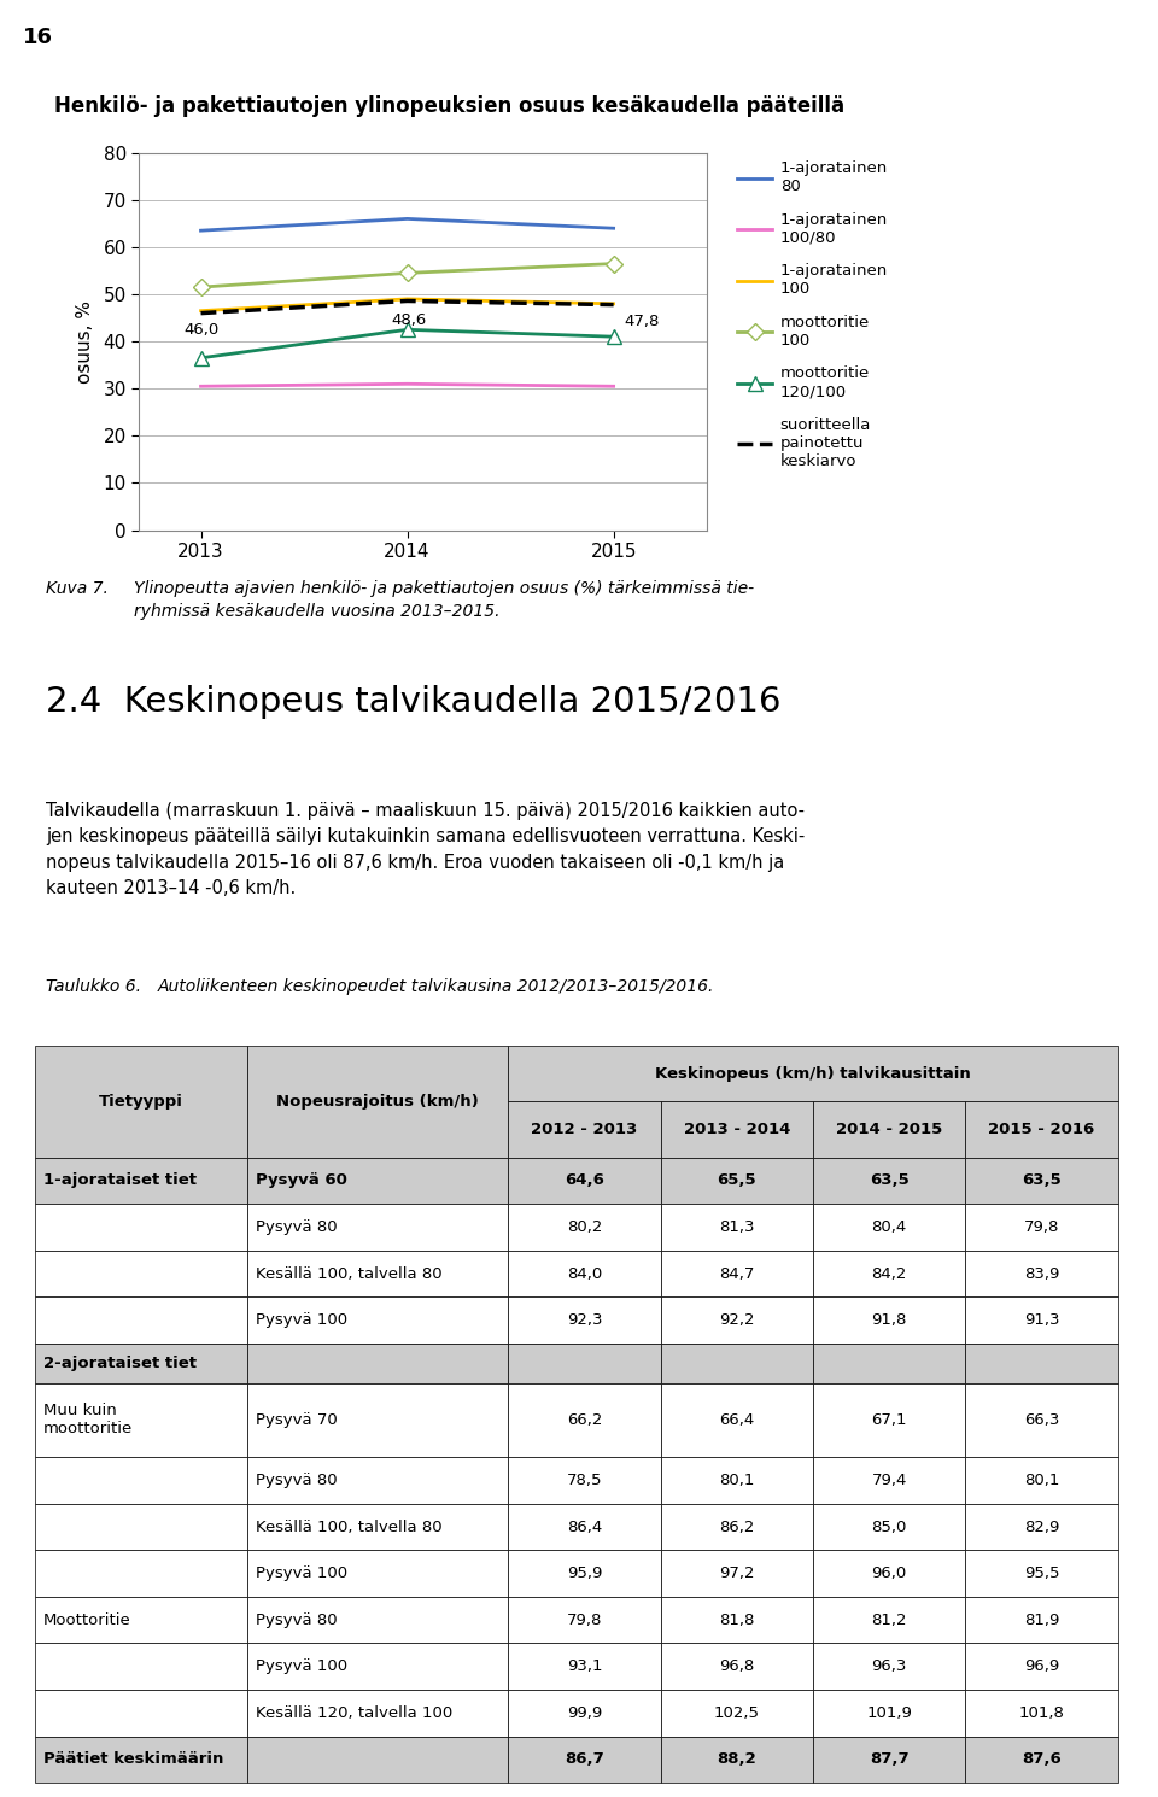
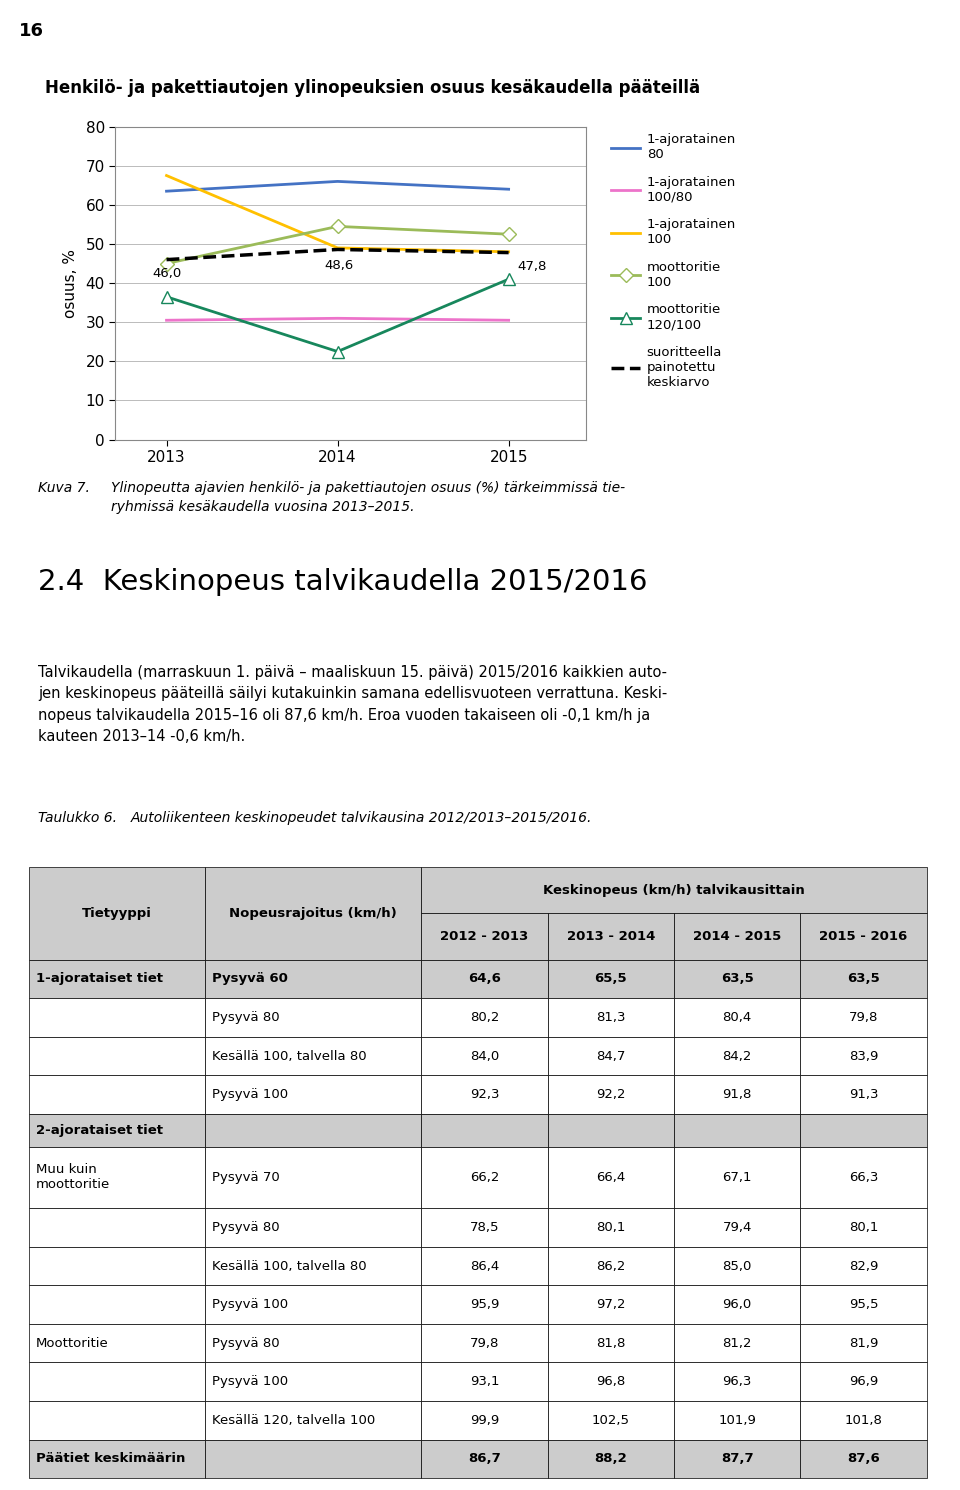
1-ajoratainen 100/2013: 46.5 -> 67.5
moottoritie 100/2013: 51.5 -> 45.0
moottoritie 120/100/2014: 42.5 -> 22.5
moottoritie 100/2015: 56.5 -> 52.5
